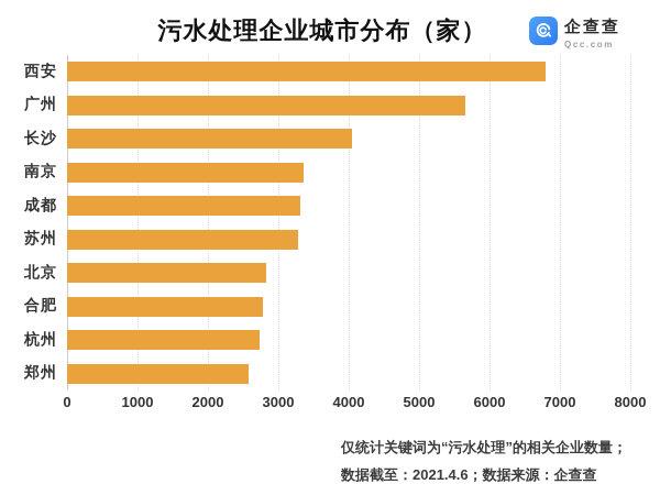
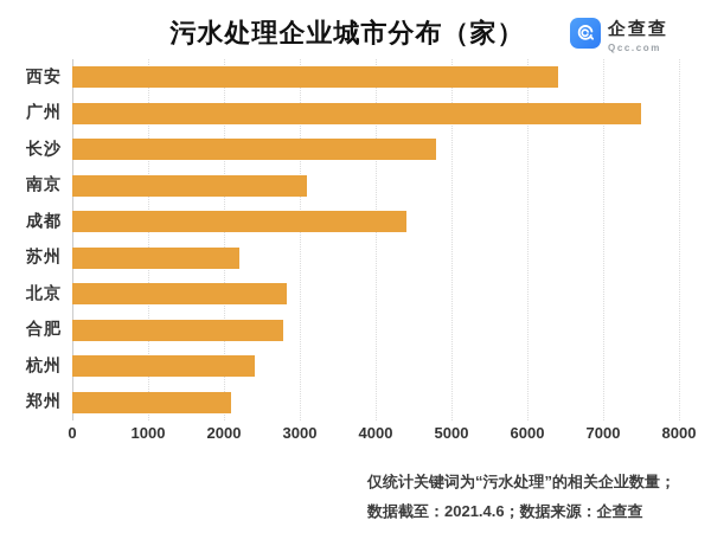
西安: 6800 -> 6400
广州: 5600 -> 7500
长沙: 4000 -> 4800
南京: 3400 -> 3100
成都: 3300 -> 4400
苏州: 3300 -> 2200
杭州: 2700 -> 2400
郑州: 2600 -> 2100
